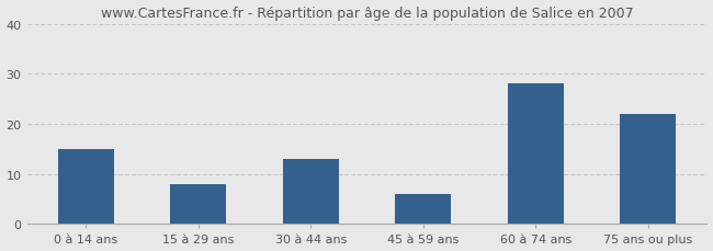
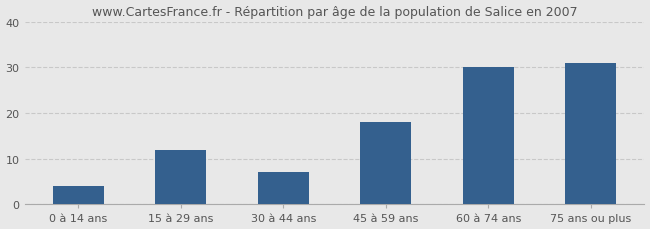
0 à 14 ans: 15 -> 4
15 à 29 ans: 8 -> 12
30 à 44 ans: 13 -> 7
45 à 59 ans: 6 -> 18
60 à 74 ans: 28 -> 30
75 ans ou plus: 22 -> 31
